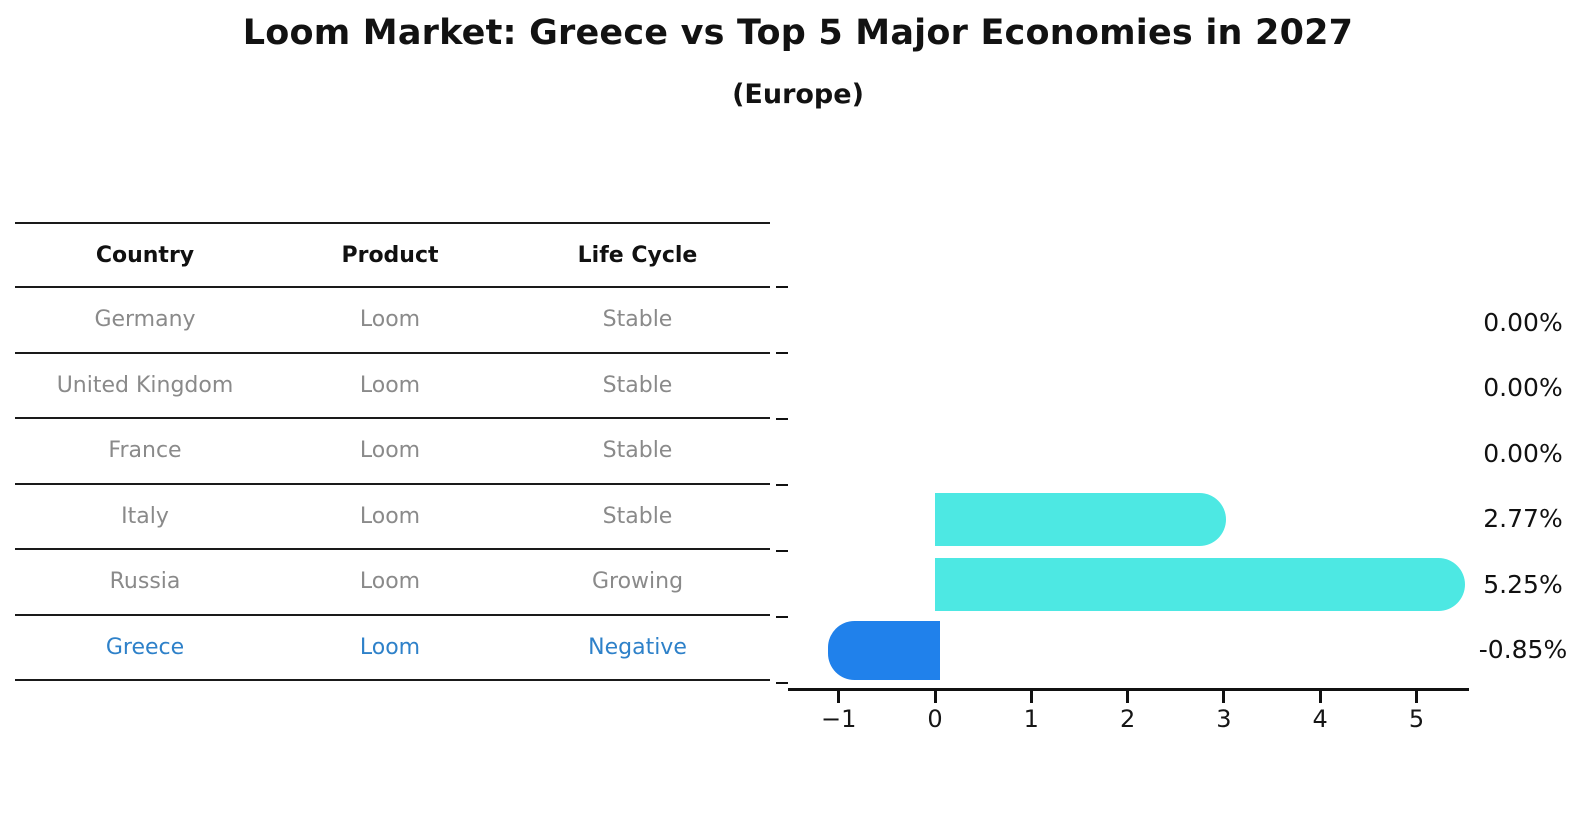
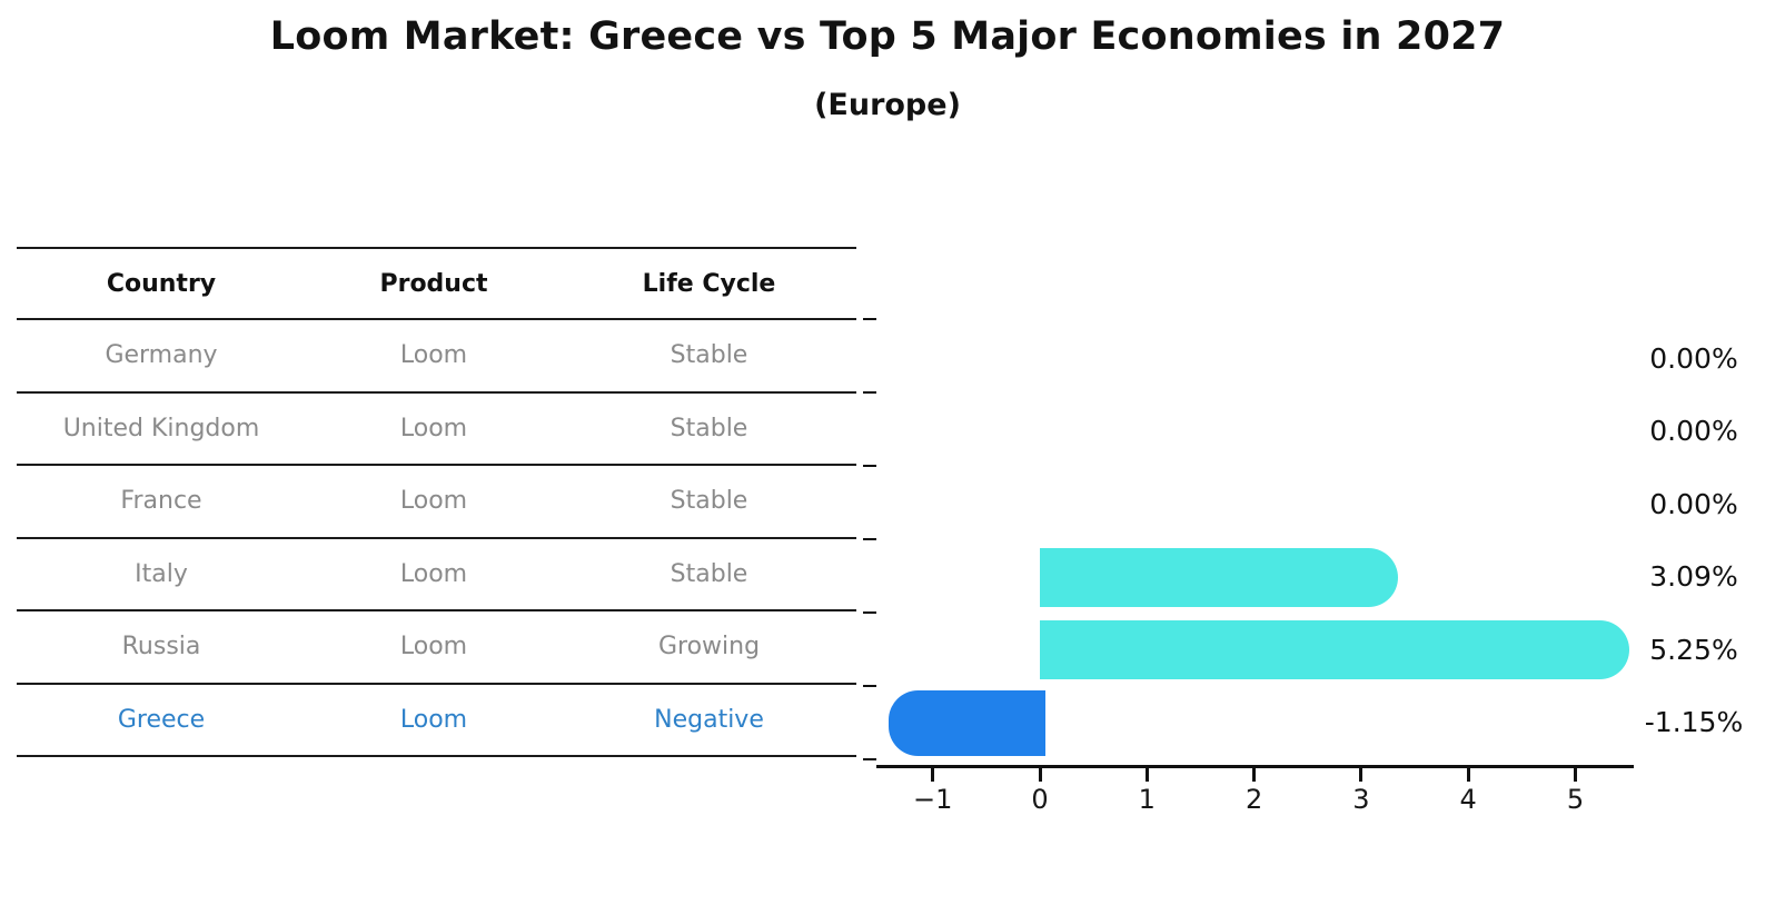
Italy: 2.77% -> 3.09%
Greece: -0.85% -> -1.15%
